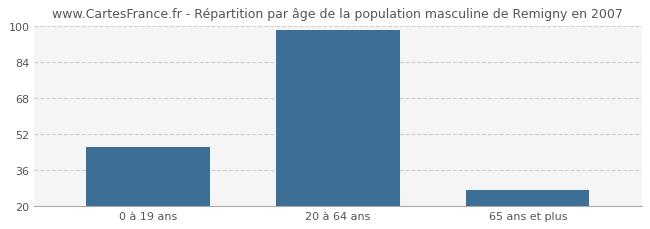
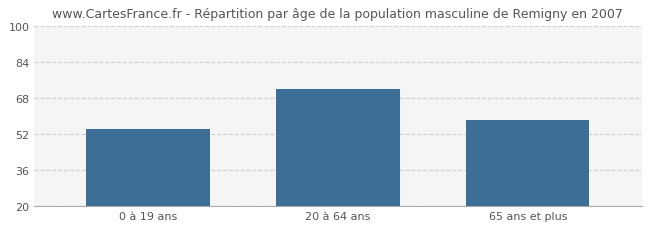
0 à 19 ans: 46 -> 54
20 à 64 ans: 98 -> 72
65 ans et plus: 27 -> 58
